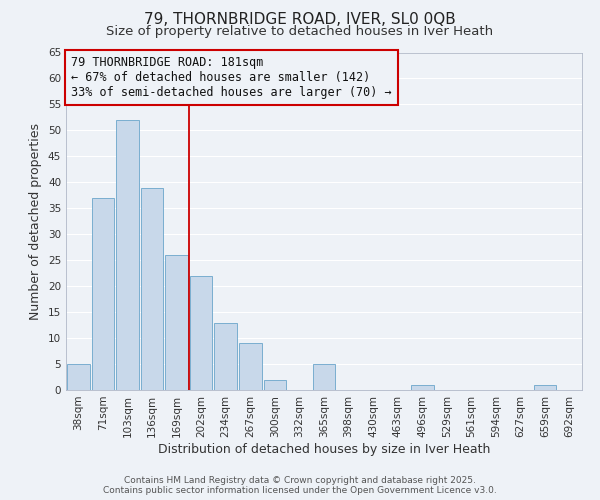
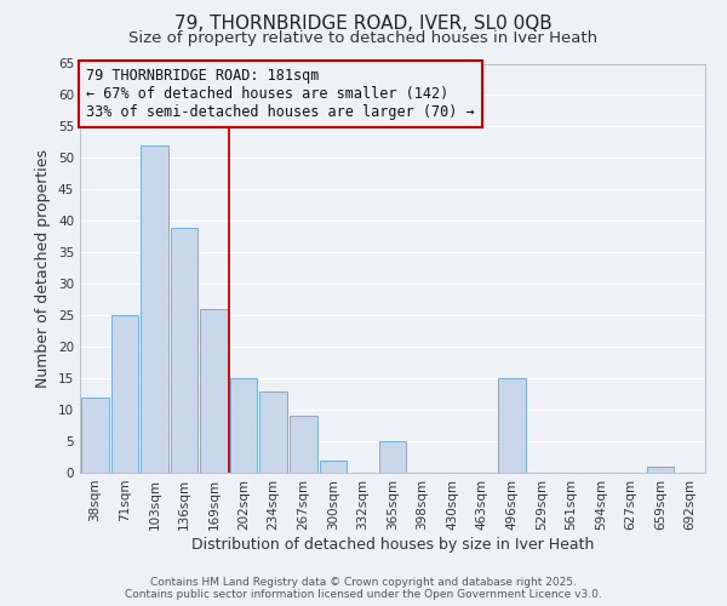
38sqm: 5 -> 12
71sqm: 37 -> 25
202sqm: 22 -> 15
496sqm: 1 -> 15
